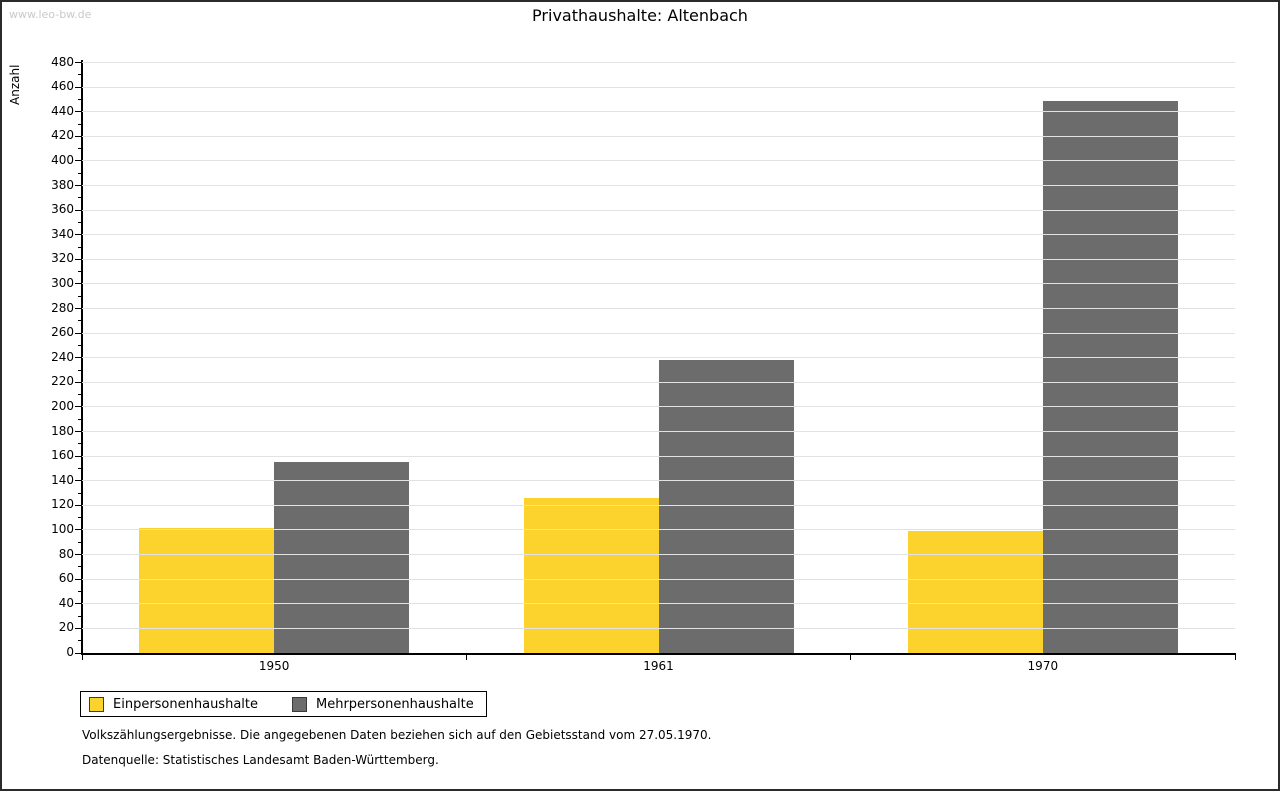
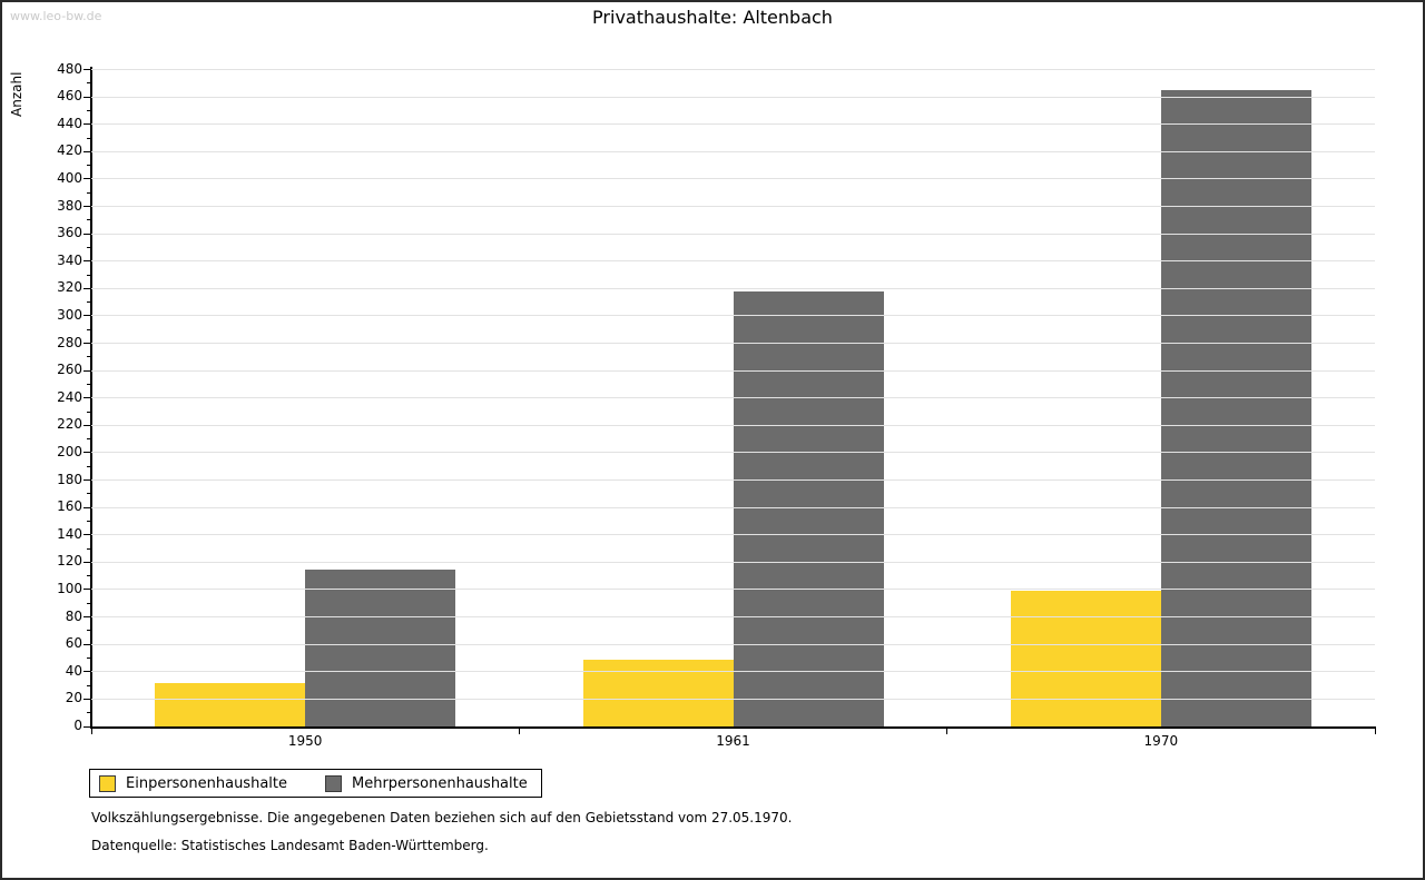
Einpersonenhaushalte/1950: 102 -> 32
Mehrpersonenhaushalte/1950: 155 -> 115
Einpersonenhaushalte/1961: 126 -> 49
Mehrpersonenhaushalte/1961: 238 -> 318
Mehrpersonenhaushalte/1970: 449 -> 465
